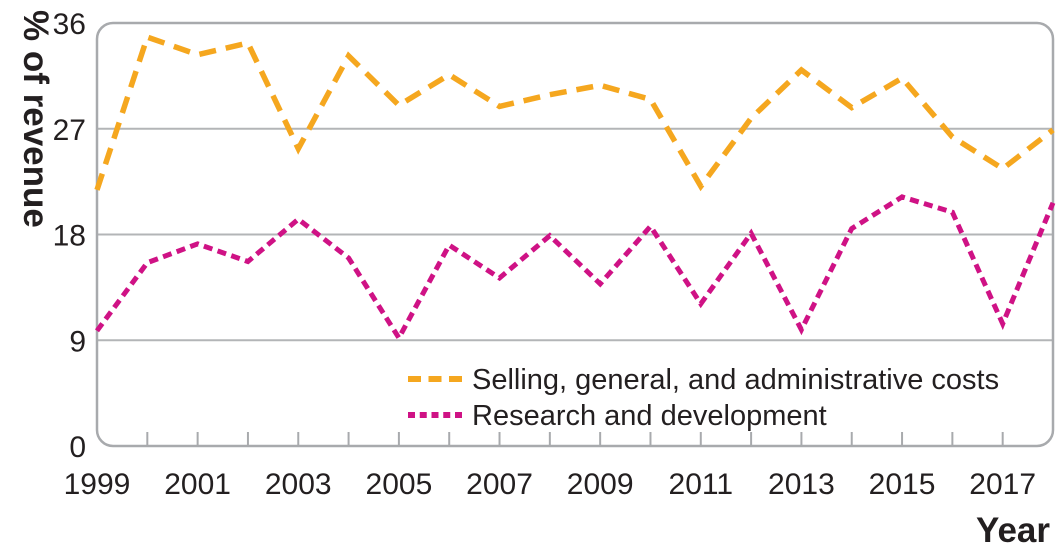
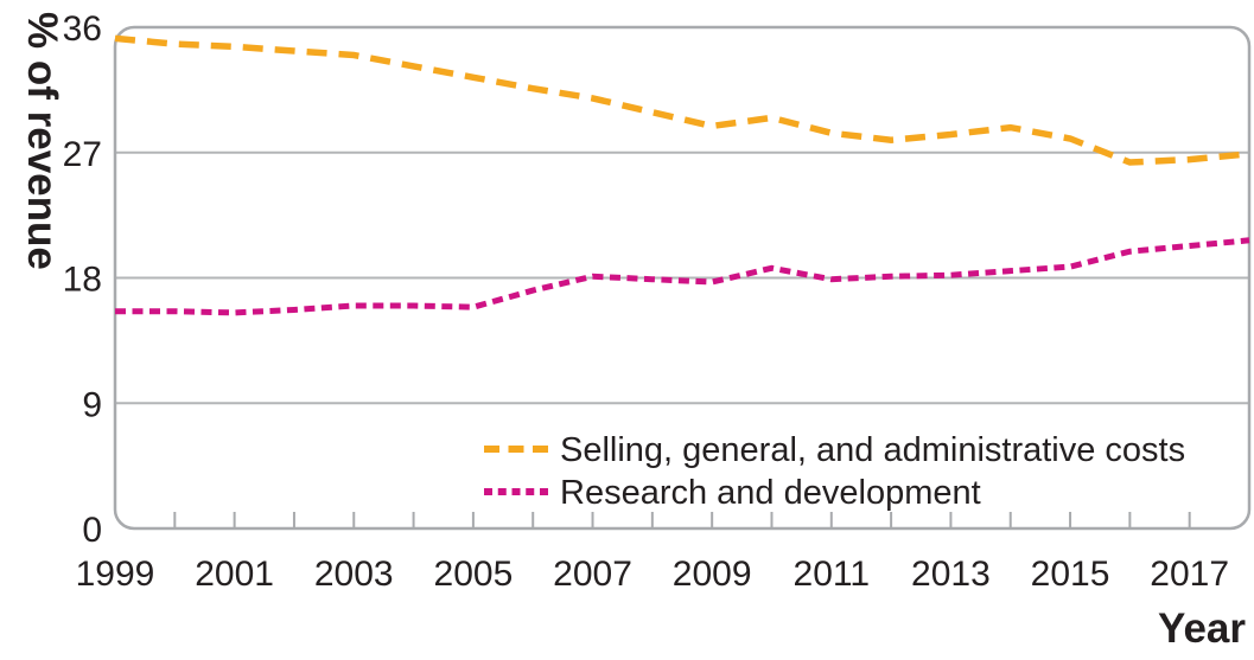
Selling, general, and administrative costs/1999: 21.8 -> 35.2
Research and development/1999: 9.8 -> 15.6
Selling, general, and administrative costs/2001: 33.3 -> 34.6
Research and development/2001: 17.2 -> 15.5
Selling, general, and administrative costs/2003: 25.3 -> 34.0
Research and development/2003: 19.3 -> 16.0
Selling, general, and administrative costs/2005: 29.0 -> 32.4
Research and development/2005: 9.2 -> 15.9
Selling, general, and administrative costs/2007: 28.9 -> 30.9
Research and development/2007: 14.3 -> 18.1
Selling, general, and administrative costs/2009: 30.7 -> 28.9
Research and development/2009: 13.8 -> 17.7
Selling, general, and administrative costs/2011: 22.1 -> 28.4
Research and development/2011: 12.1 -> 17.9
Selling, general, and administrative costs/2013: 32.0 -> 28.3
Research and development/2013: 9.9 -> 18.2
Selling, general, and administrative costs/2015: 31.3 -> 28.0
Research and development/2015: 21.2 -> 18.8
Selling, general, and administrative costs/2017: 23.6 -> 26.5
Research and development/2017: 10.4 -> 20.3
